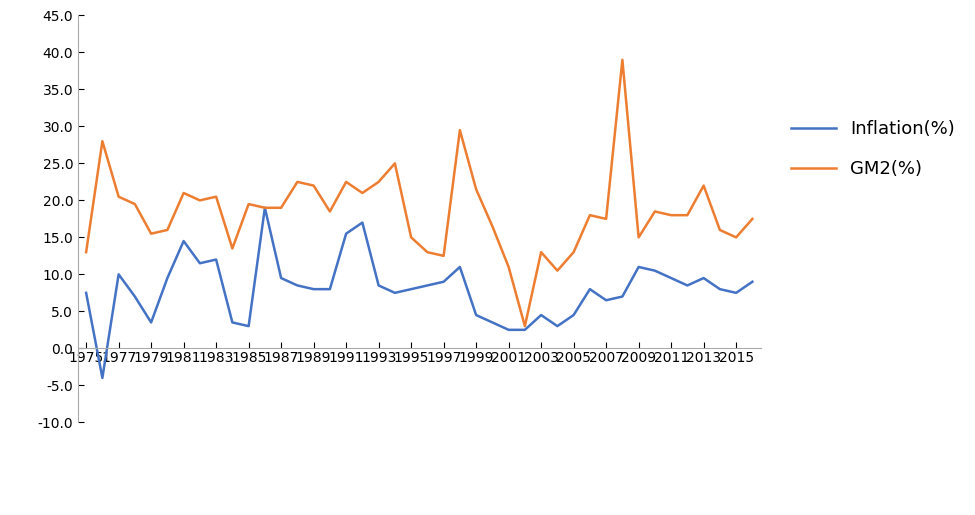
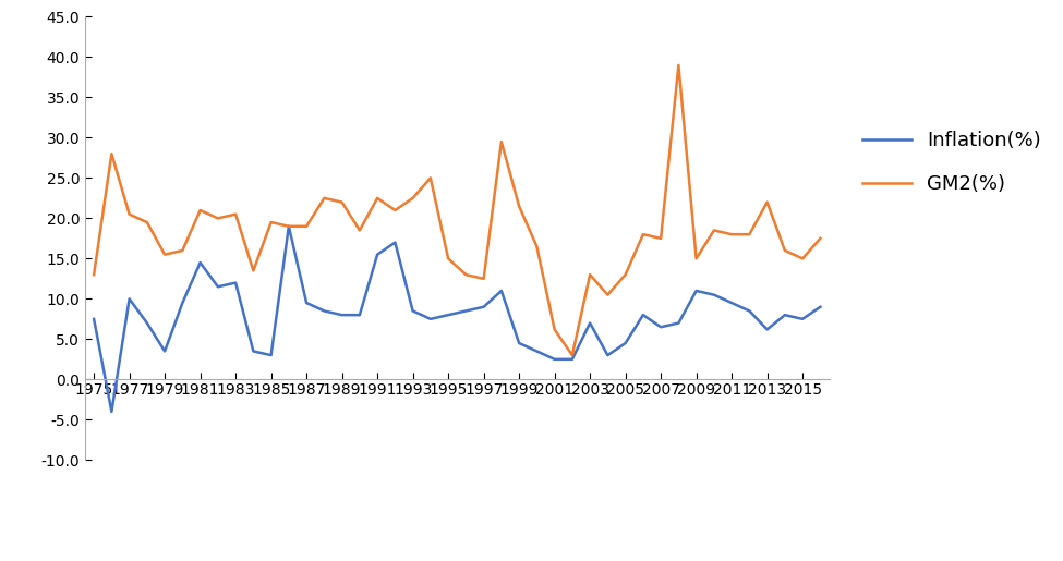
GM2(%)/2001: 11.0 -> 6.2
Inflation(%)/2003: 4.5 -> 7.0
Inflation(%)/2013: 9.5 -> 6.2
